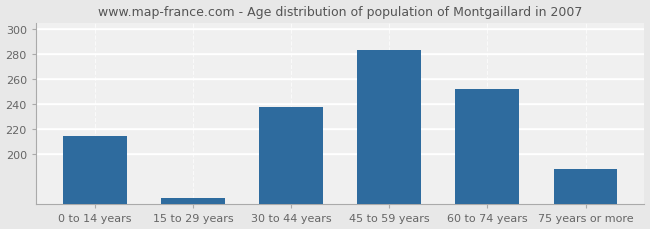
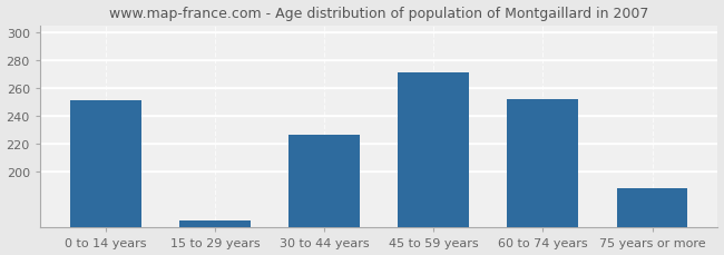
0 to 14 years: 215 -> 251
30 to 44 years: 238 -> 227
45 to 59 years: 283 -> 271
